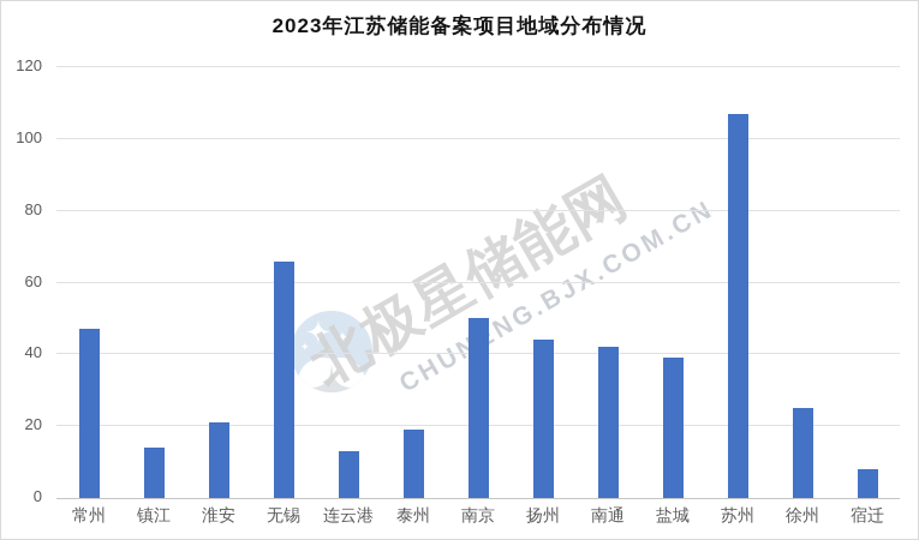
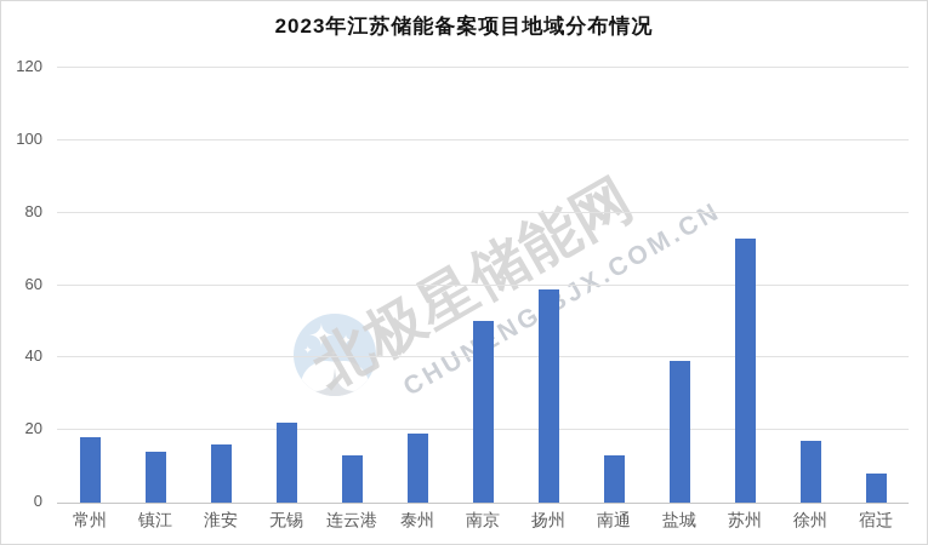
常州: 47 -> 18
淮安: 21 -> 16
无锡: 66 -> 22
扬州: 44 -> 59
南通: 42 -> 13
苏州: 107 -> 73
徐州: 25 -> 17
